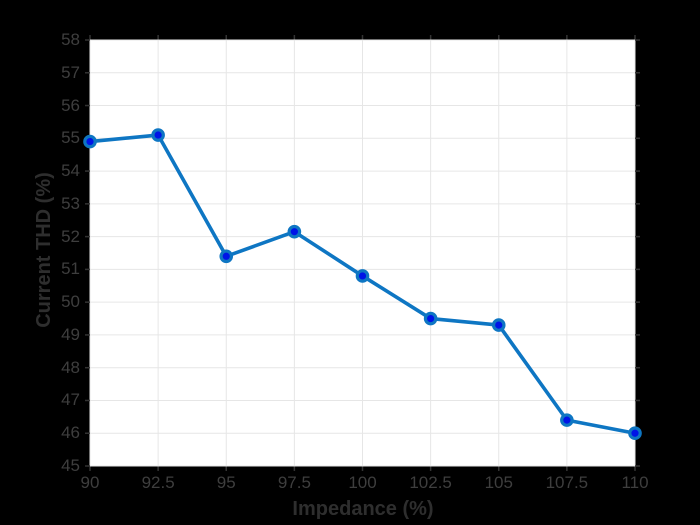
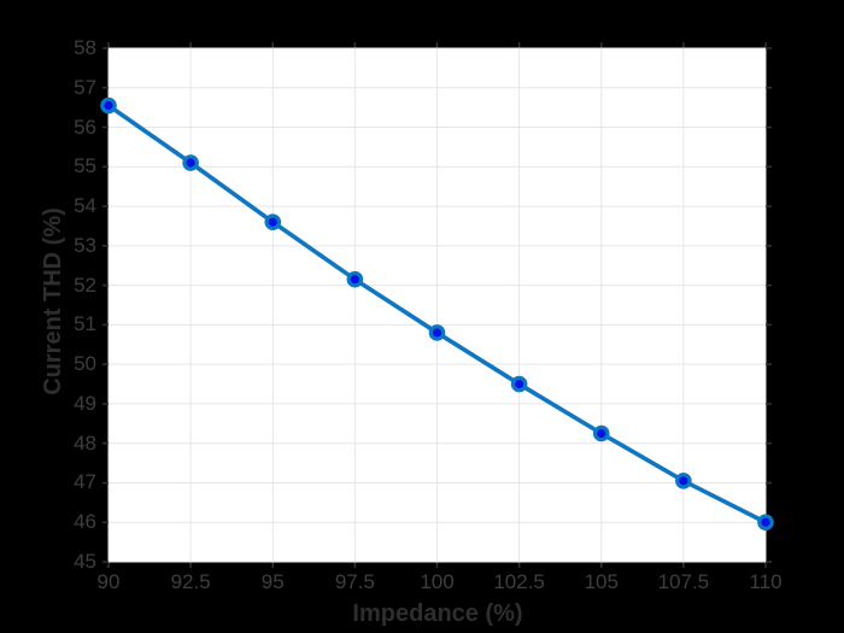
90: 54.9 -> 56.5
95: 51.4 -> 53.6
105: 49.3 -> 48.2
107.5: 46.4 -> 47.0
